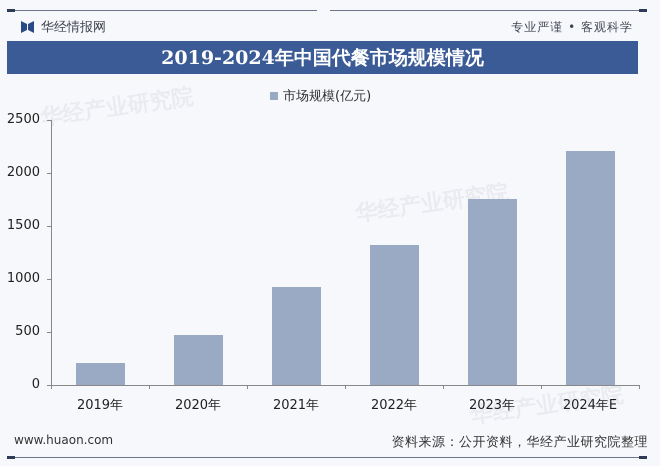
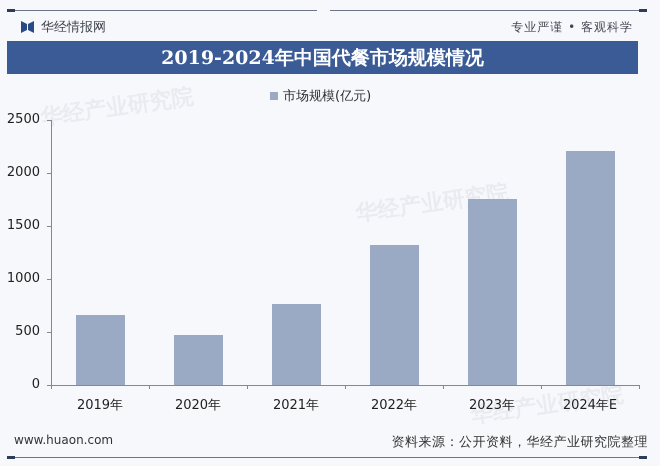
2019年: 200 -> 660
2021年: 920 -> 760
